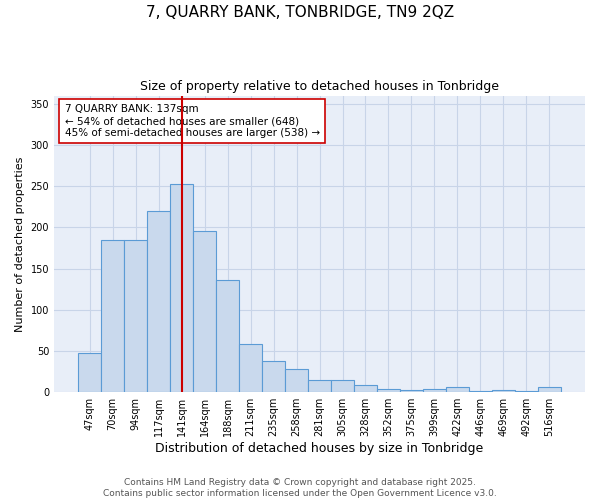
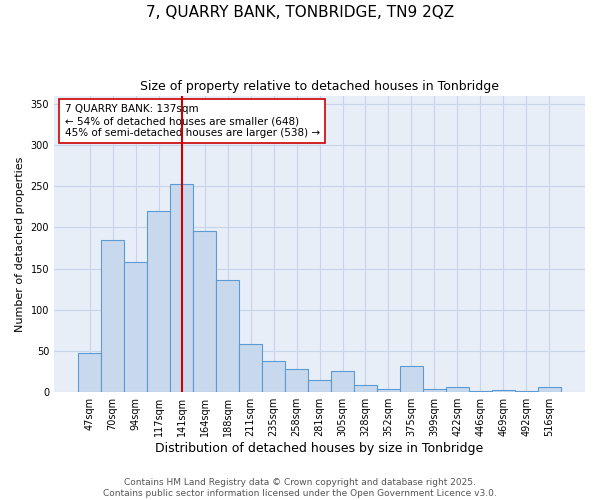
94sqm: 185 -> 158
305sqm: 15 -> 26
375sqm: 3 -> 32
